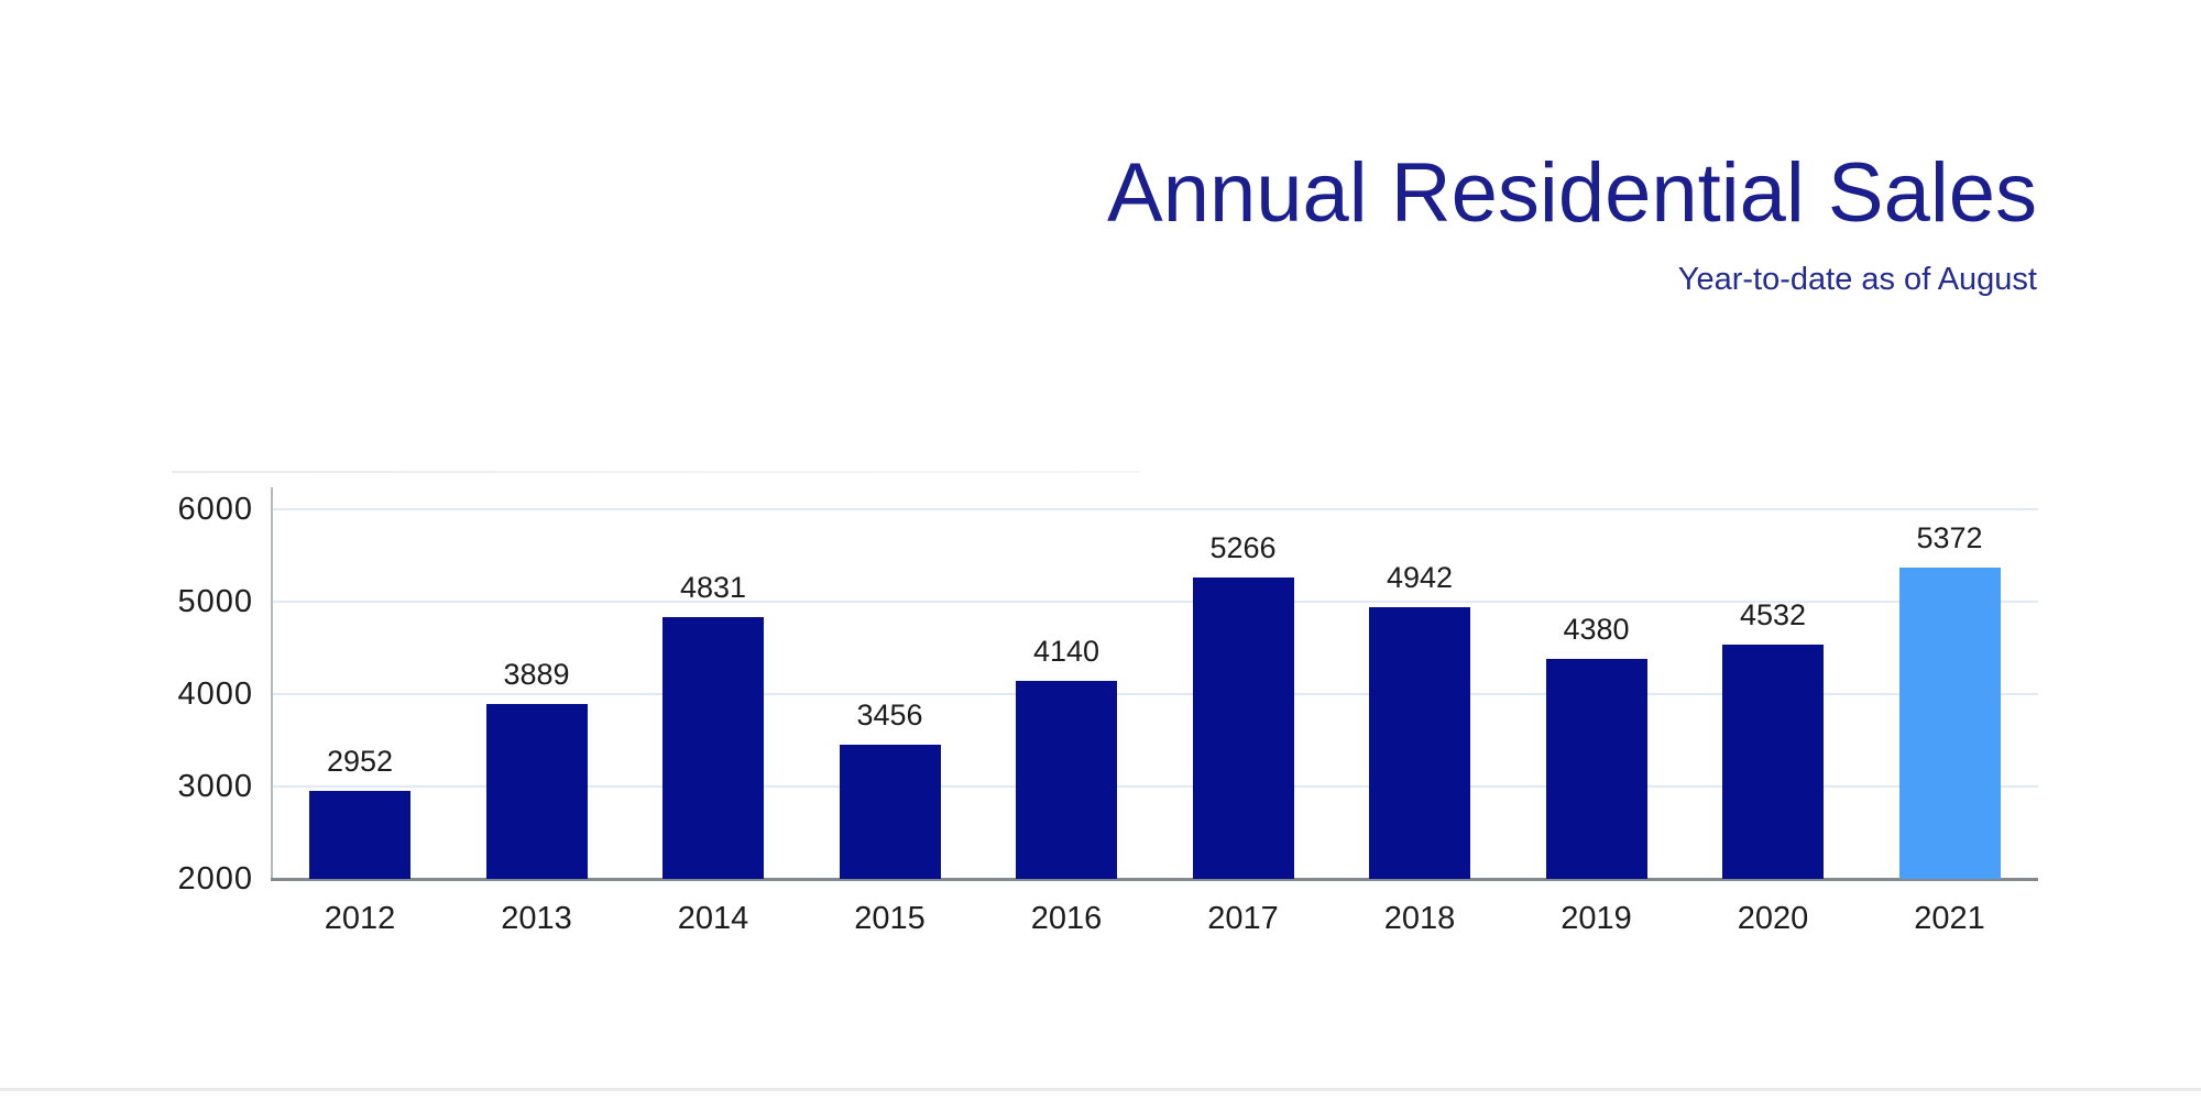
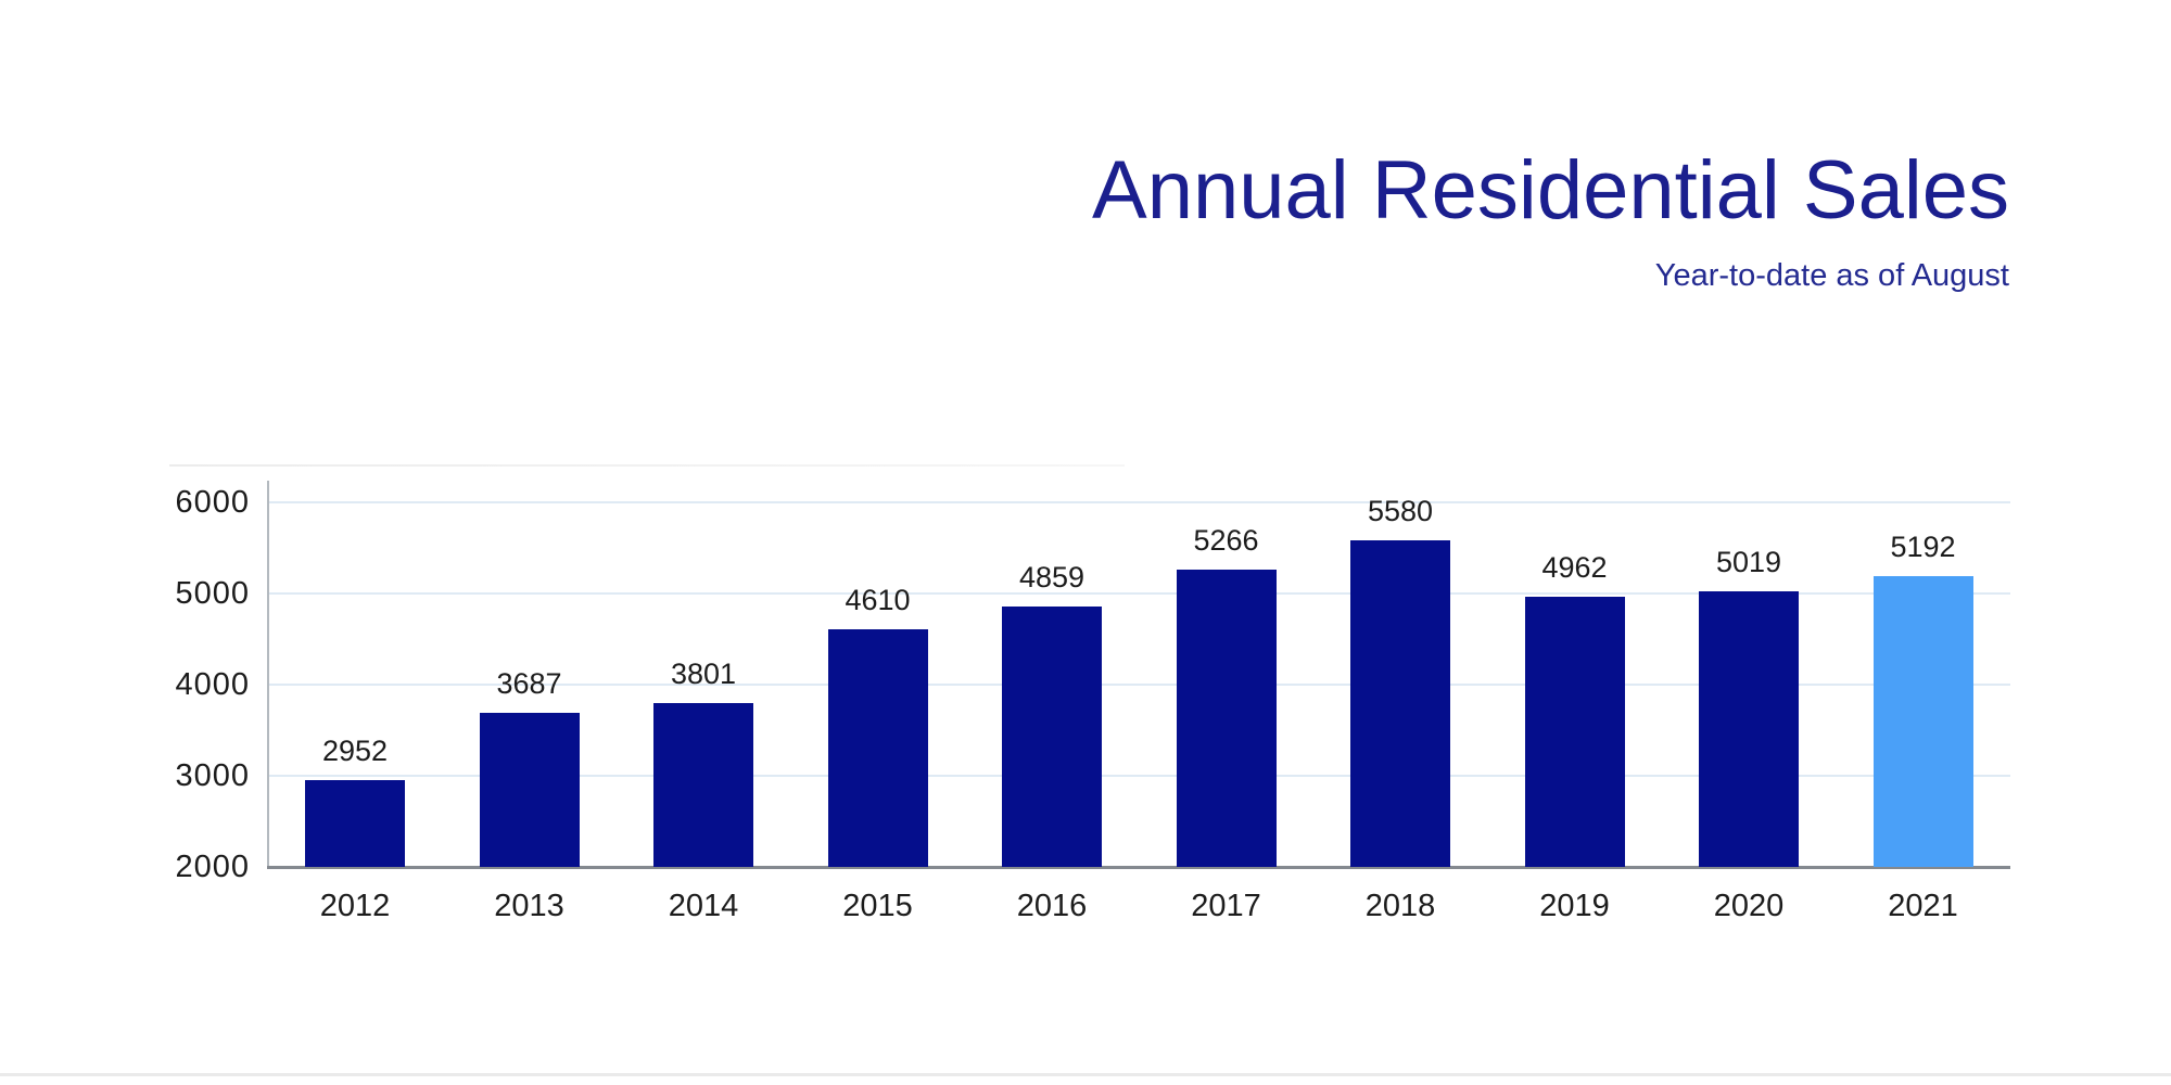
2013: 3889 -> 3687
2014: 4831 -> 3801
2015: 3456 -> 4610
2016: 4140 -> 4859
2018: 4942 -> 5580
2019: 4380 -> 4962
2020: 4532 -> 5019
2021: 5372 -> 5192
